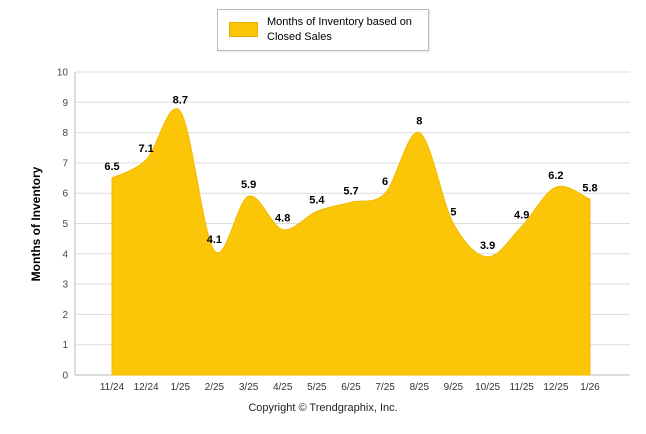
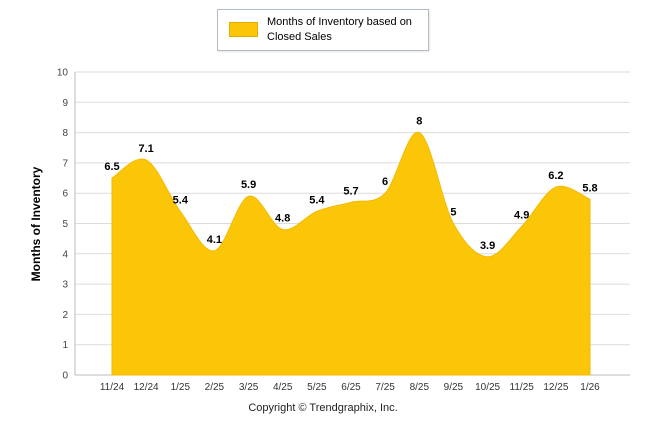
1/25: 8.7 -> 5.4
